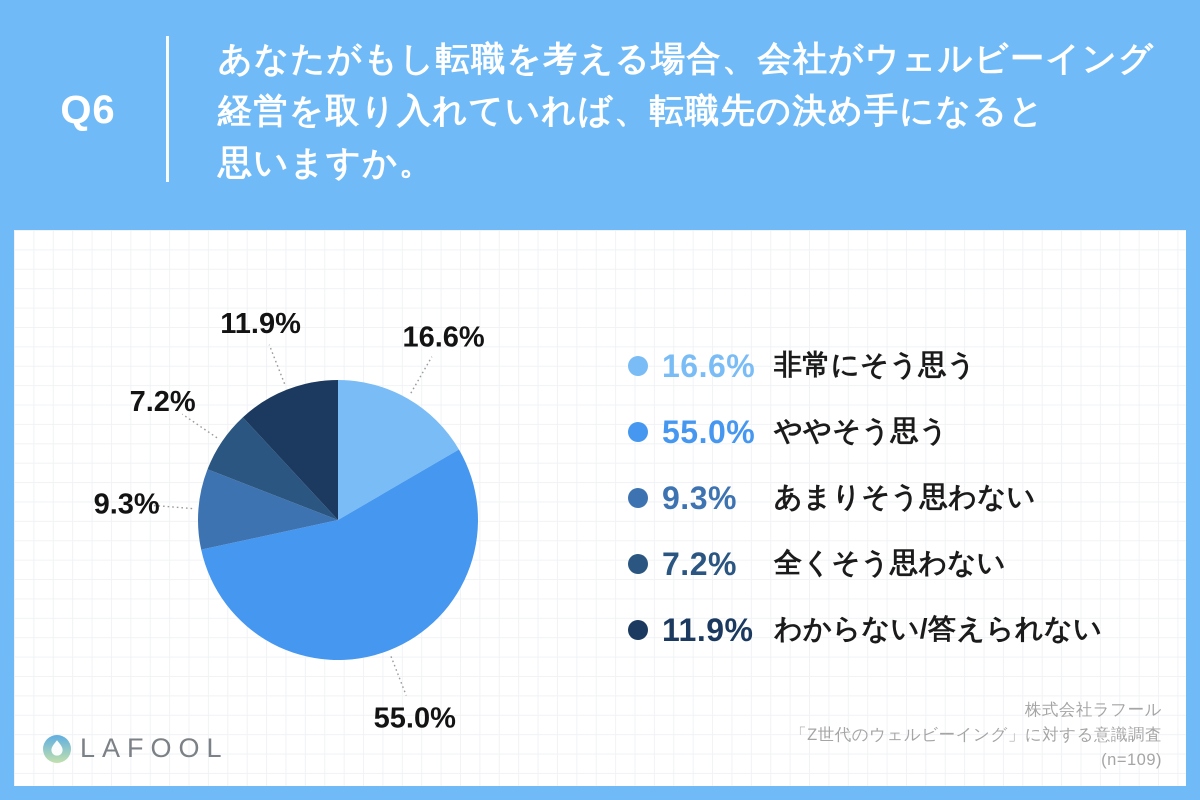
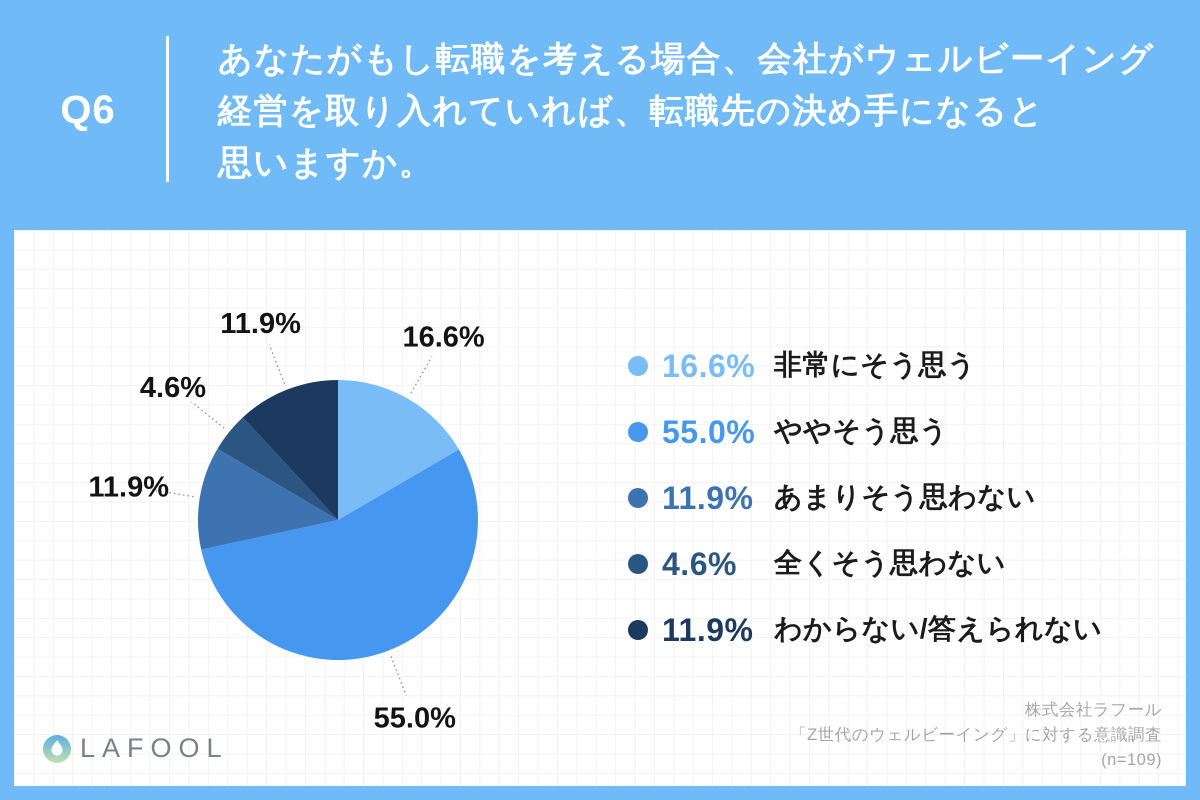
あまりそう思わない: 9.3% -> 11.9%
全くそう思わない: 7.2% -> 4.6%
